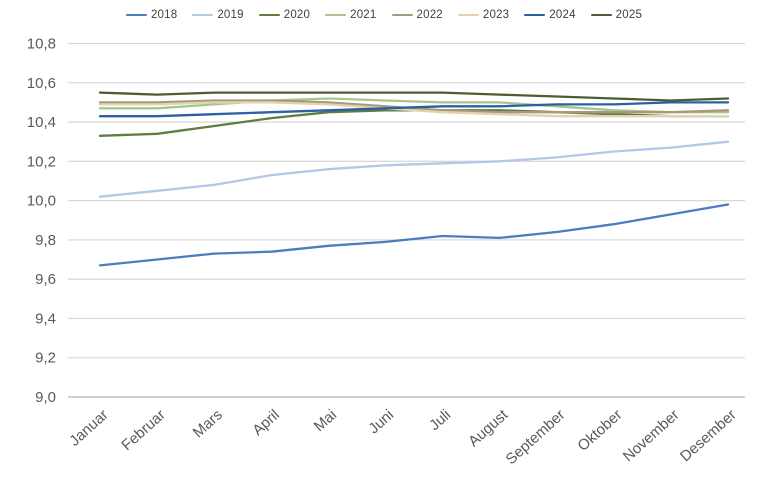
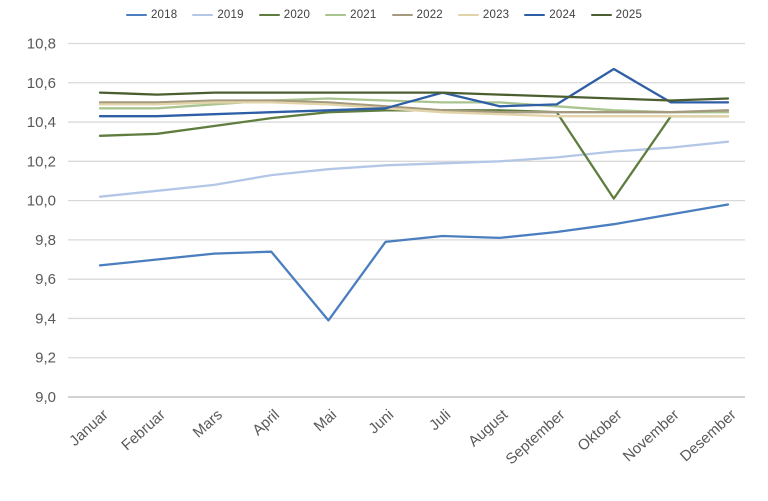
2018/Mai: 9,77 -> 9,39
2024/Juli: 10,48 -> 10,55
2020/Oktober: 10,44 -> 10,01
2024/Oktober: 10,49 -> 10,67
